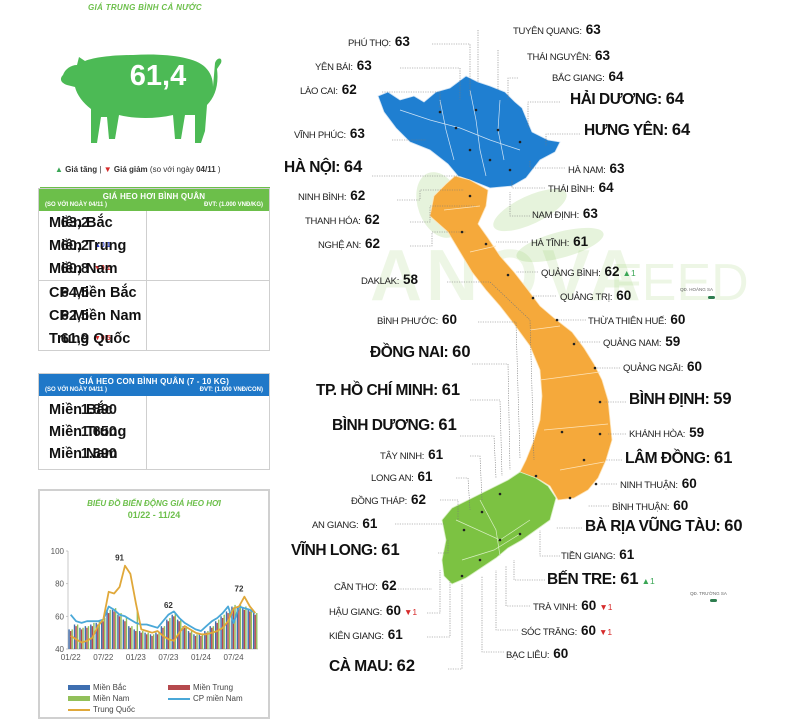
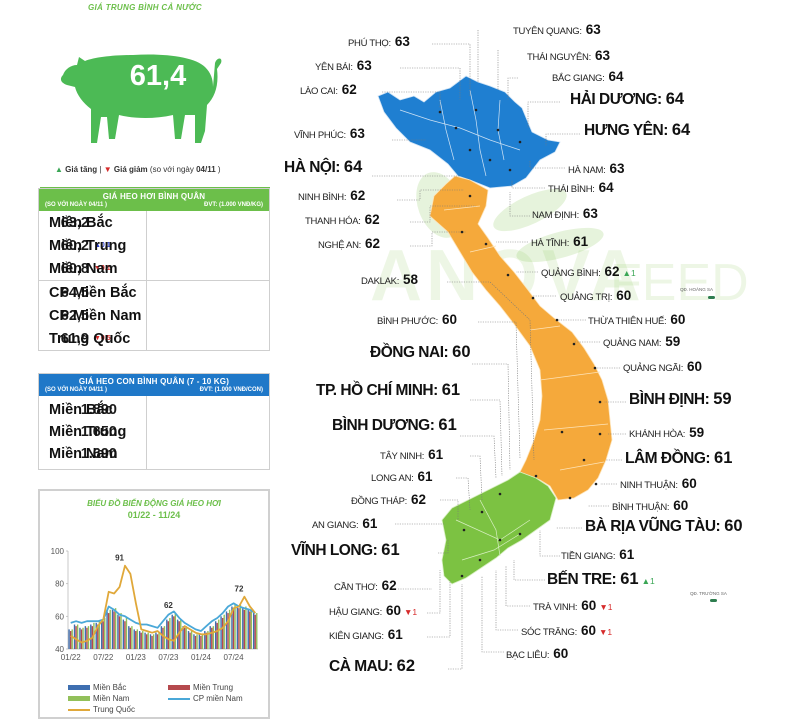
CP miền Nam/01/22: 61 -> 56
Miền Nam/01/23: 63 -> 52
CP miền Nam/07/24: 56 -> 68
